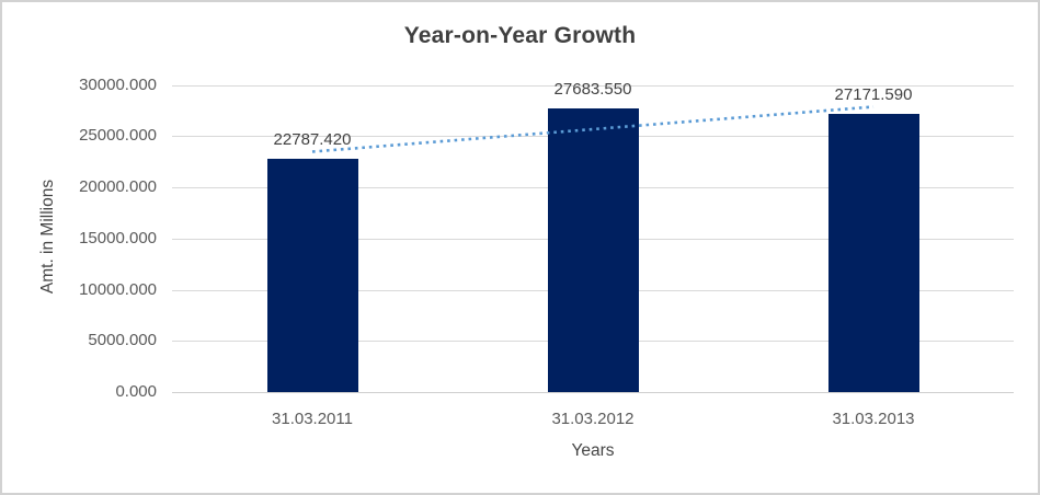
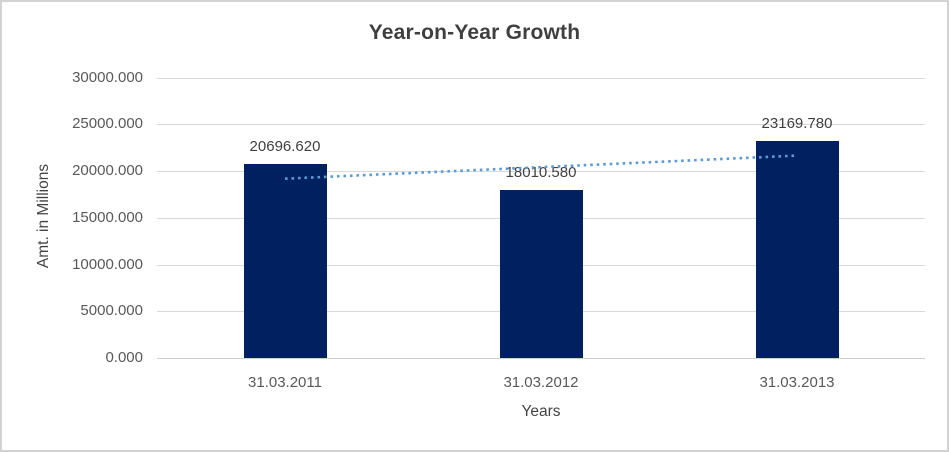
31.03.2011: 22787.420 -> 20696.620
31.03.2012: 27683.550 -> 18010.580
31.03.2013: 27171.590 -> 23169.780
